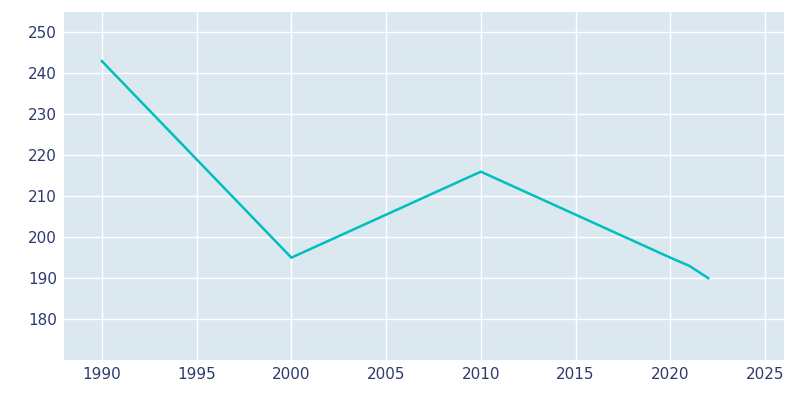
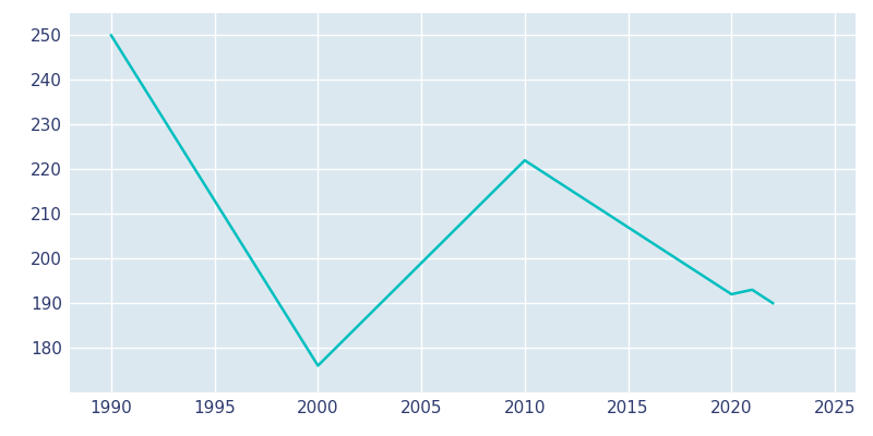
1990: 243 -> 250
2000: 195 -> 176
2010: 216 -> 222
2020: 195 -> 192
